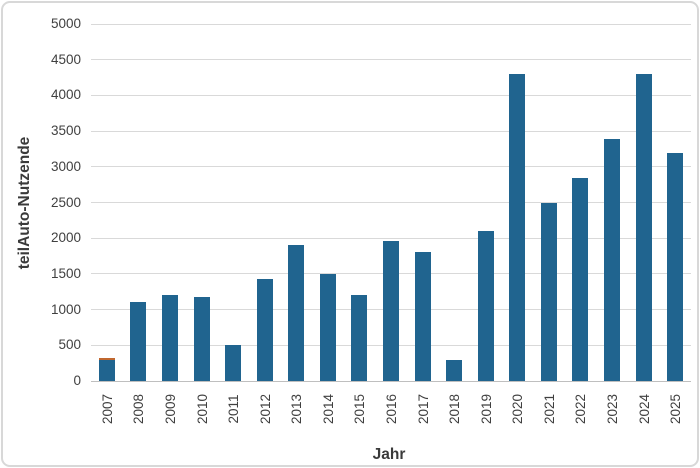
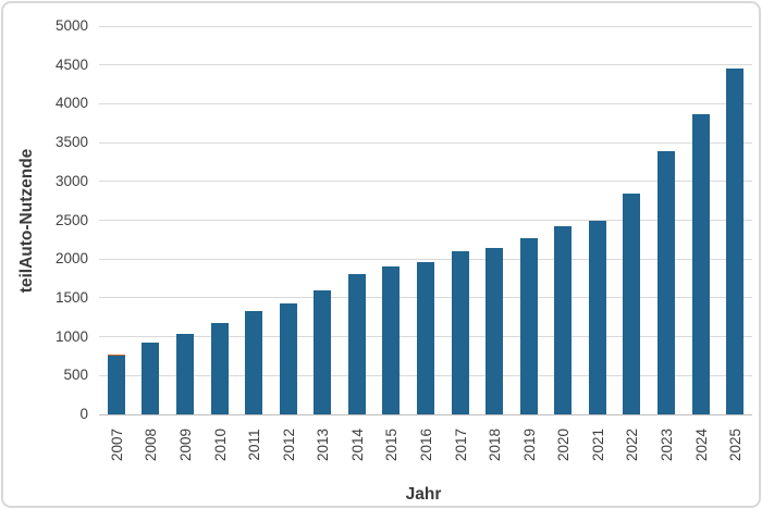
2007: 300 -> 800
2008: 1100 -> 900
2009: 1200 -> 1000
2011: 500 -> 1300
2013: 1900 -> 1600
2014: 1500 -> 1800
2015: 1200 -> 1900
2017: 1800 -> 2100
2018: 300 -> 2200
2019: 2100 -> 2300
2020: 4300 -> 2400
2024: 4300 -> 3900
2025: 3200 -> 4500
